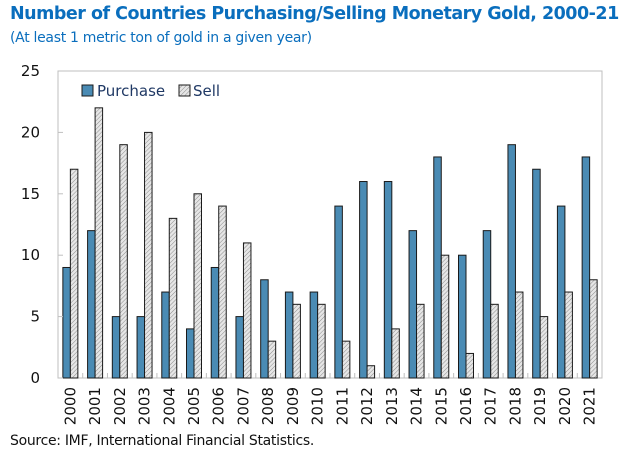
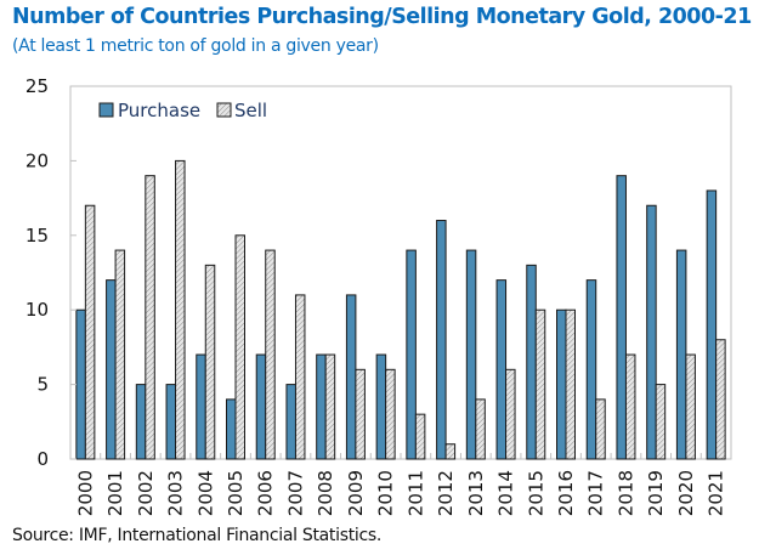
Purchase/2000: 9 -> 10
Sell/2001: 22 -> 14
Purchase/2006: 9 -> 7
Purchase/2008: 8 -> 7
Sell/2008: 3 -> 7
Purchase/2009: 7 -> 11
Purchase/2013: 16 -> 14
Purchase/2015: 18 -> 13
Sell/2016: 2 -> 10
Sell/2017: 6 -> 4
